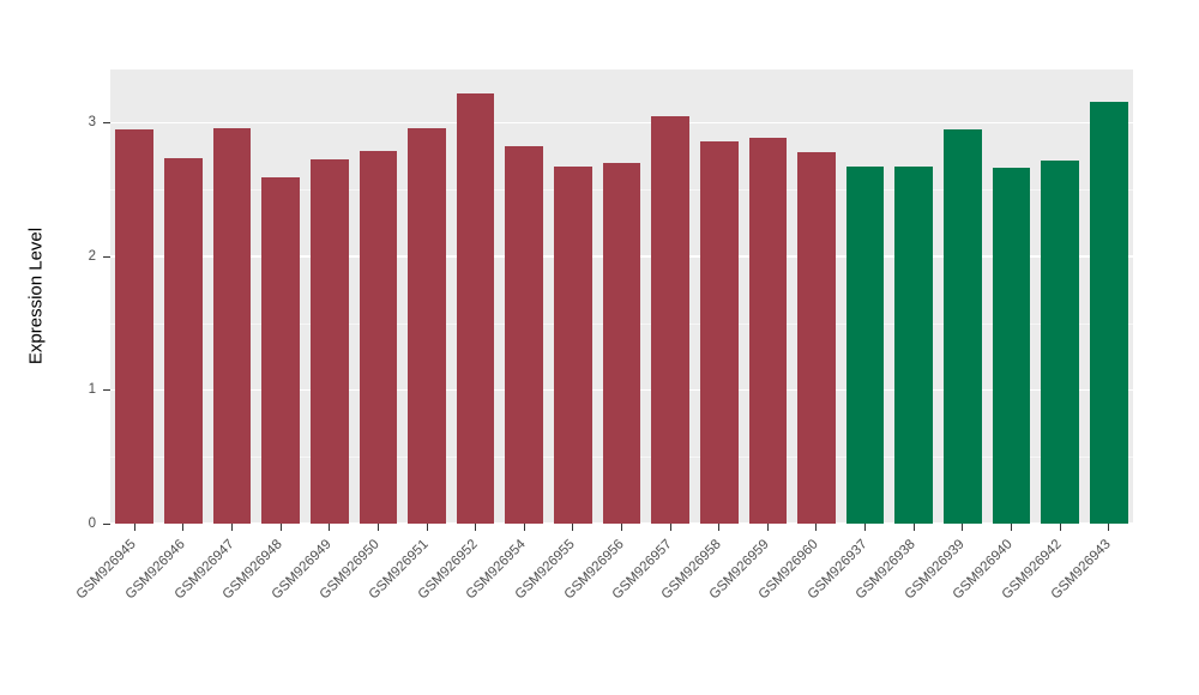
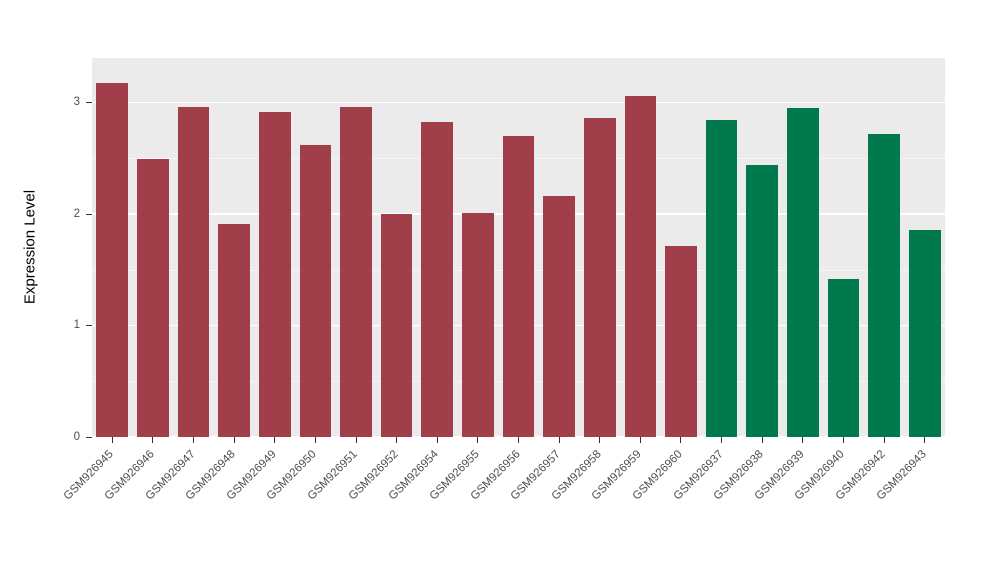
GSM926945: 2.95 -> 3.18
GSM926946: 2.74 -> 2.49
GSM926948: 2.59 -> 1.91
GSM926949: 2.73 -> 2.92
GSM926950: 2.79 -> 2.62
GSM926952: 3.22 -> 2.00
GSM926955: 2.67 -> 2.01
GSM926957: 3.05 -> 2.16
GSM926959: 2.89 -> 3.06
GSM926960: 2.78 -> 1.71
GSM926937: 2.67 -> 2.84
GSM926938: 2.67 -> 2.44
GSM926940: 2.66 -> 1.42
GSM926943: 3.16 -> 1.86
